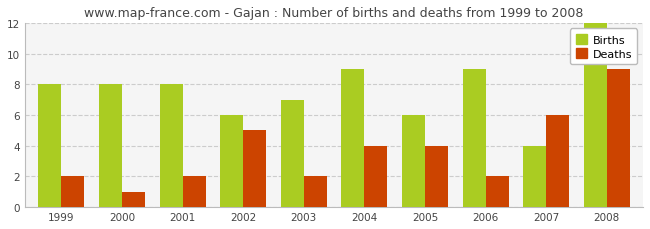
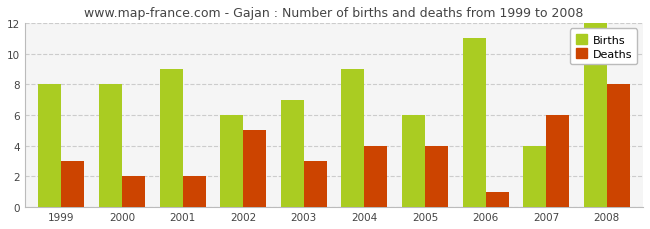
Deaths/1999: 2 -> 3
Deaths/2000: 1 -> 2
Births/2001: 8 -> 9
Deaths/2003: 2 -> 3
Births/2006: 9 -> 11
Deaths/2006: 2 -> 1
Deaths/2008: 9 -> 8
